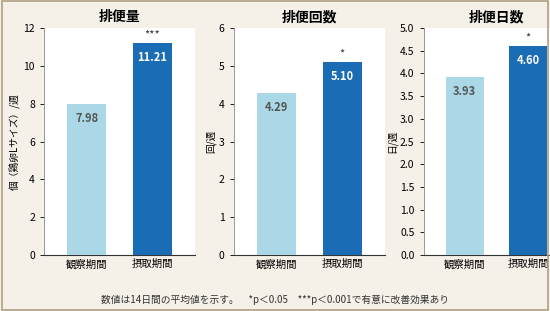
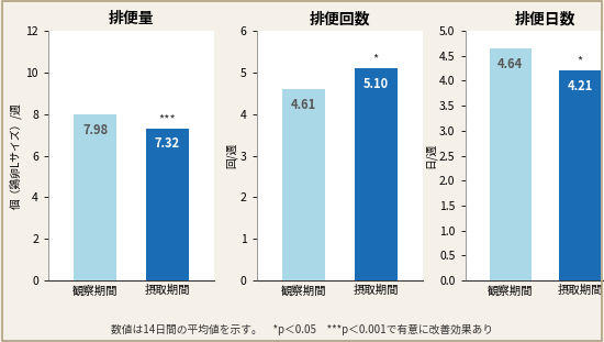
排便量/摂取期間: 11.21 -> 7.32
排便回数/観察期間: 4.29 -> 4.61
排便日数/観察期間: 3.93 -> 4.64
排便日数/摂取期間: 4.60 -> 4.21
